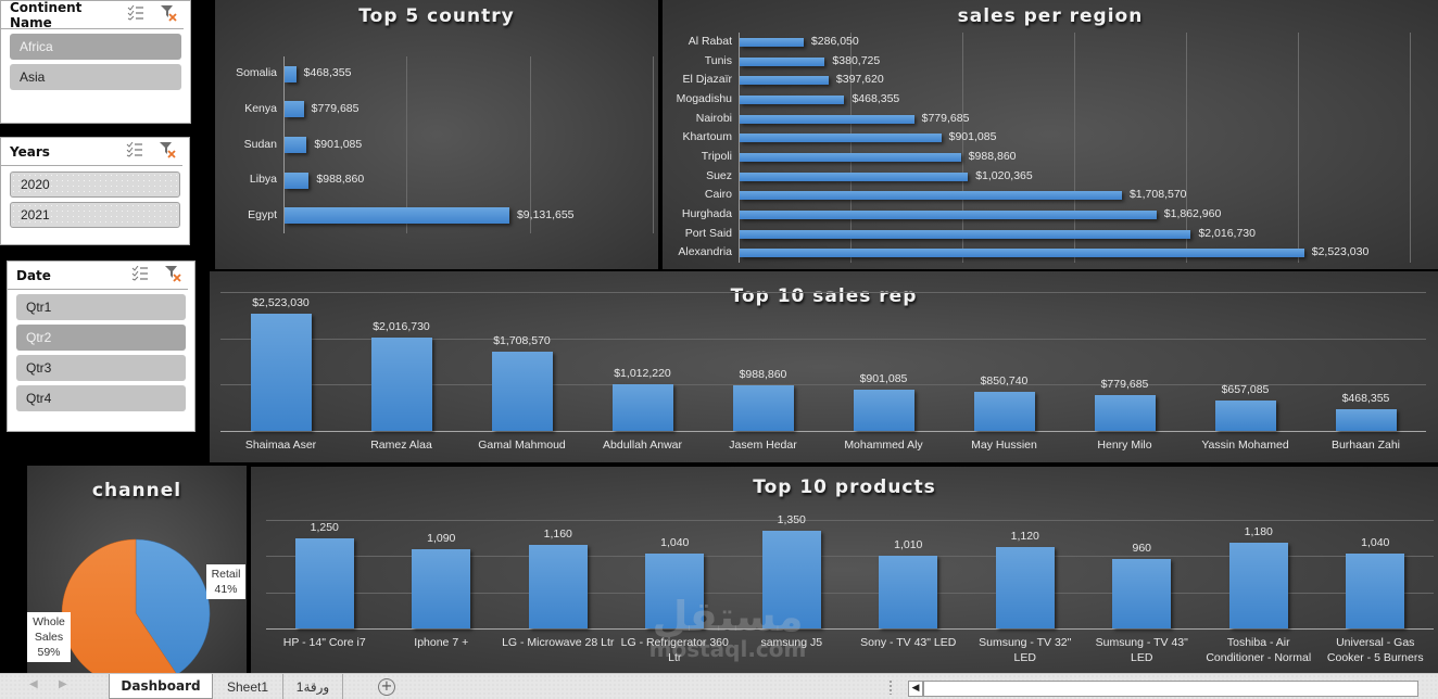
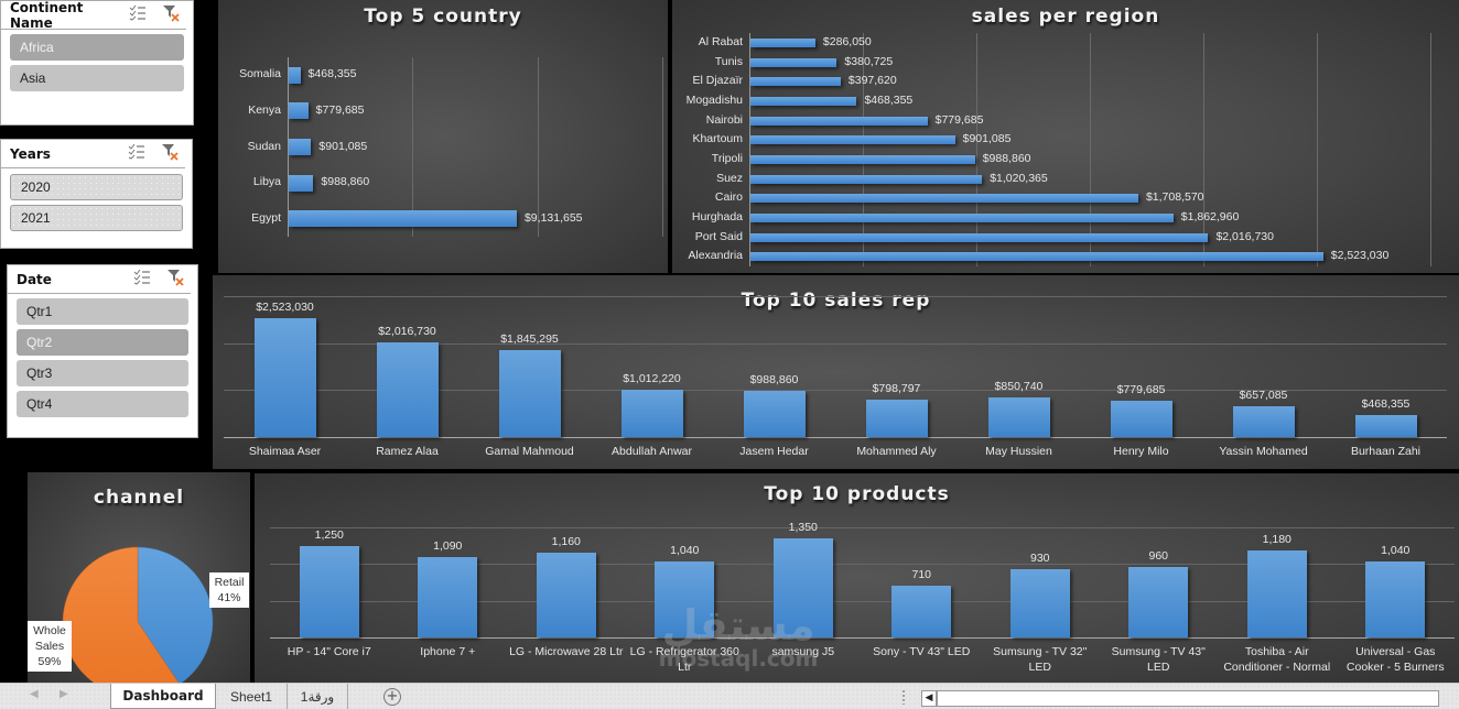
Top 10 sales rep/Gamal Mahmoud: $1,708,570 -> $1,845,295
Top 10 sales rep/Mohammed Aly: $901,085 -> $798,797
Top 10 products/Sony - TV 43" LED: 1,010 -> 710
Top 10 products/Sumsung - TV 32" LED: 1,120 -> 930
